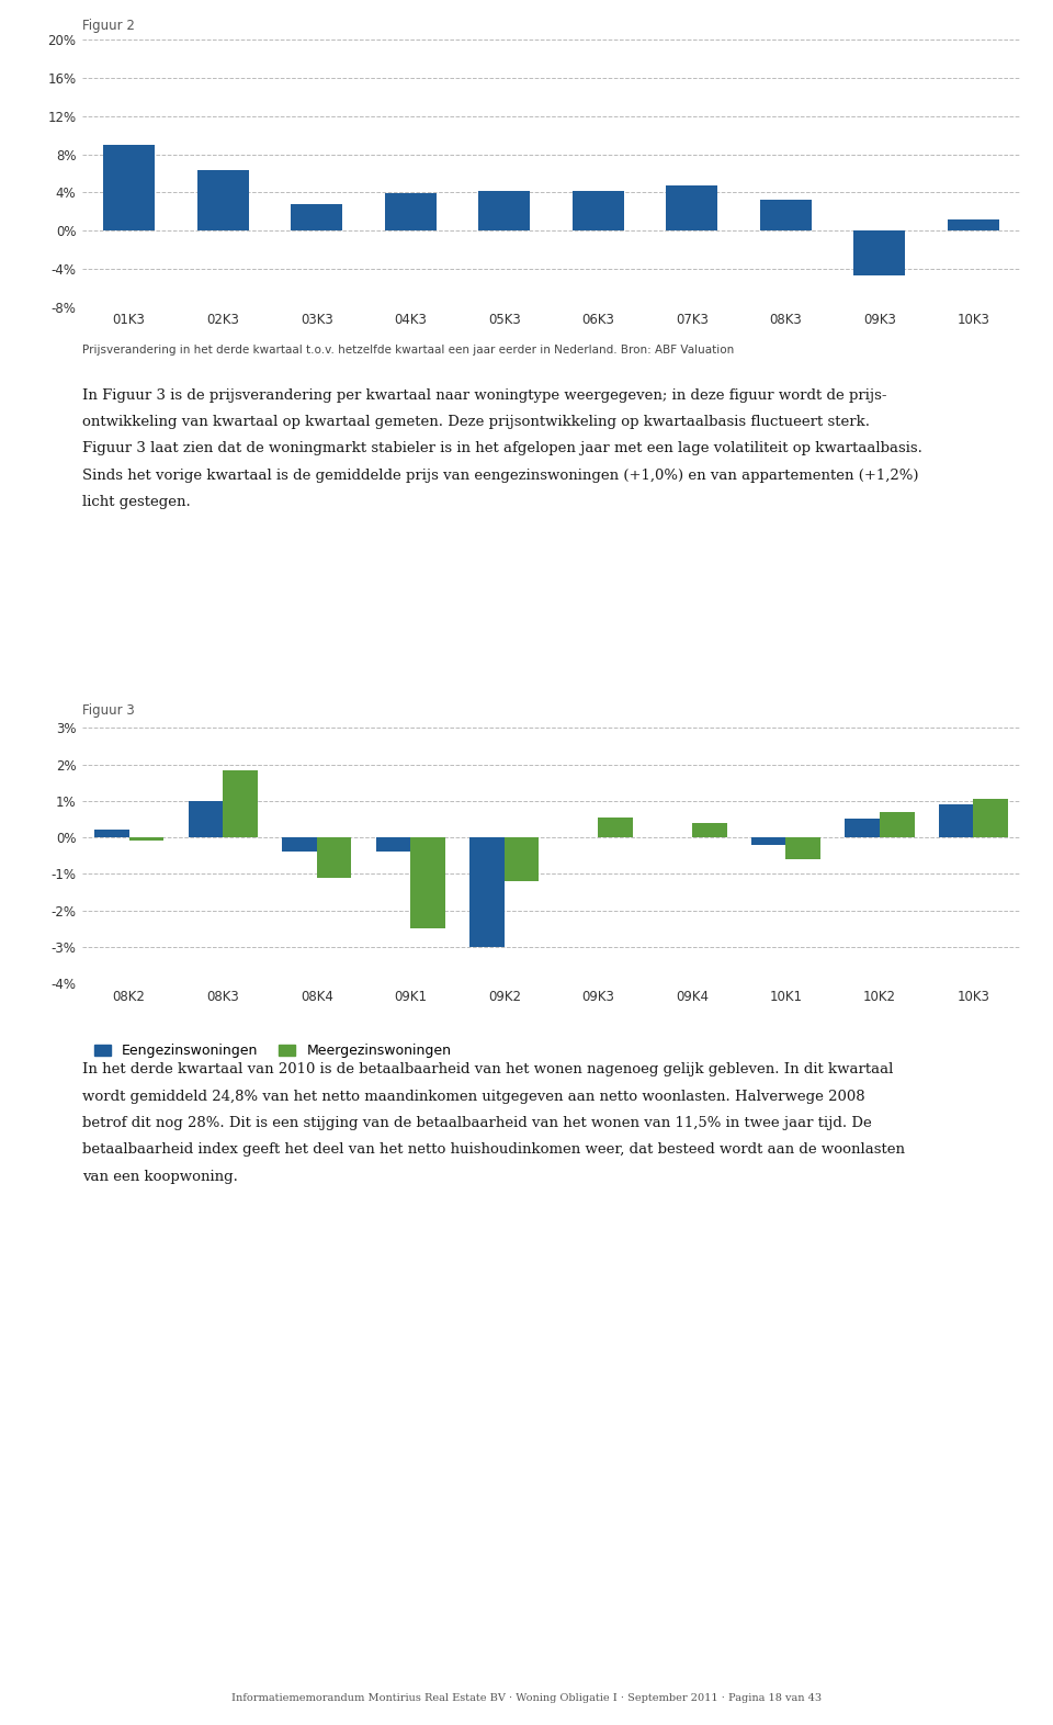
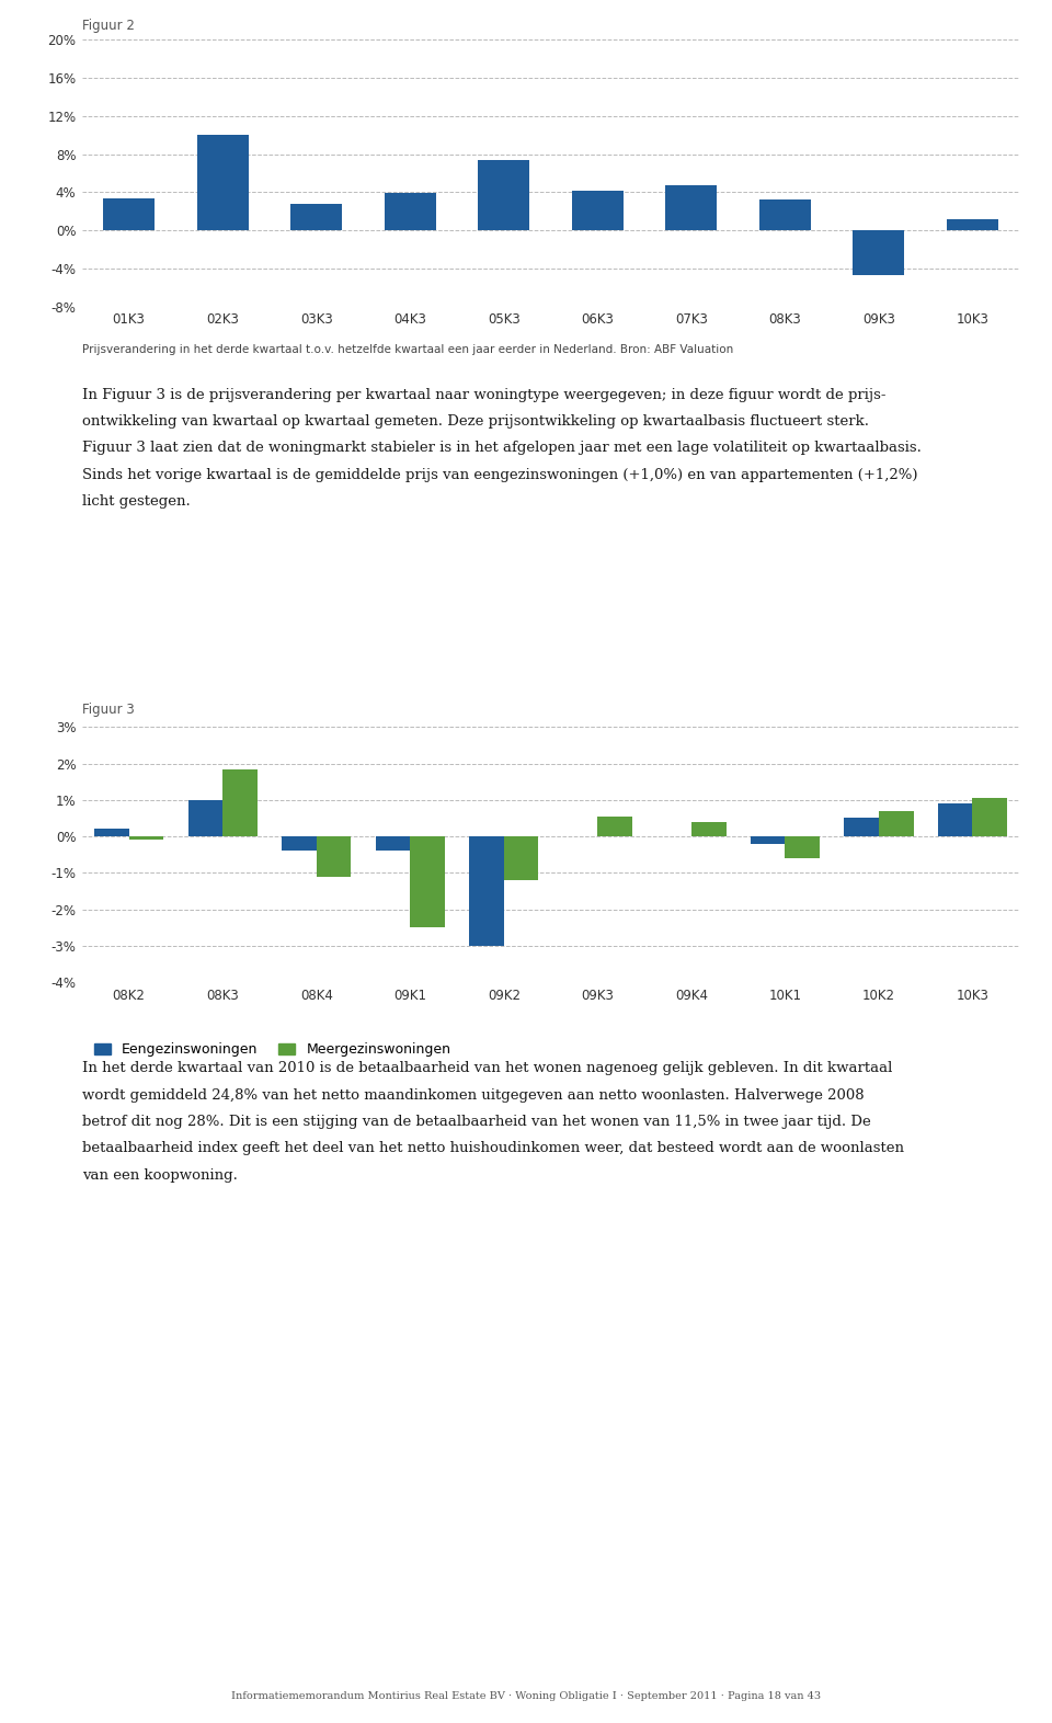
01K3: 9.0% -> 3.4%
02K3: 6.3% -> 10.0%
05K3: 4.2% -> 7.4%
